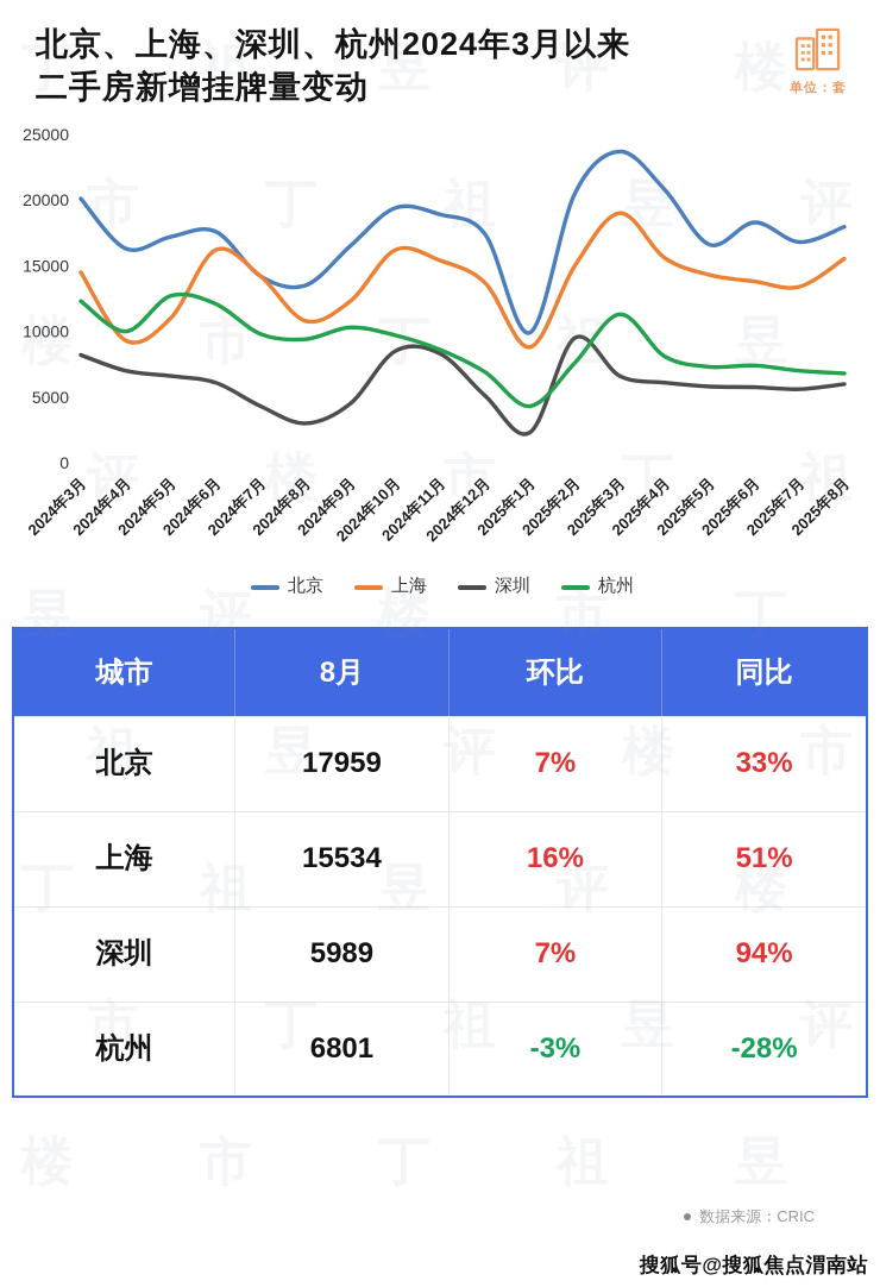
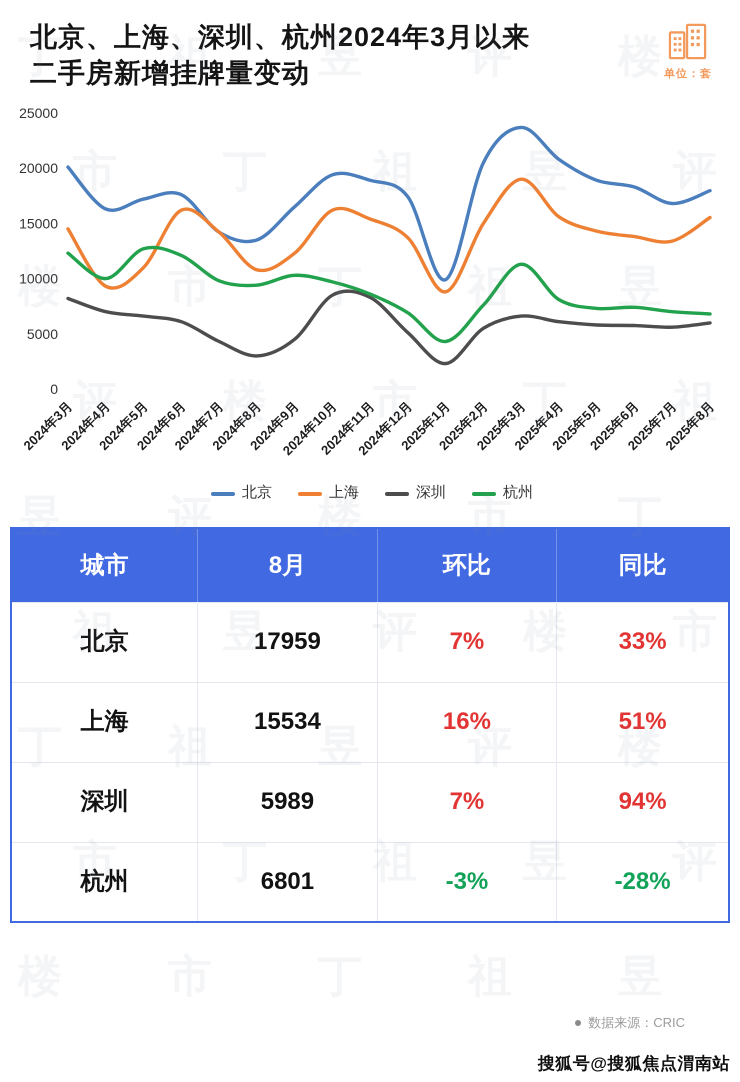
深圳/2025年2月: 9500 -> 5500
北京/2025年5月: 16600 -> 18900
